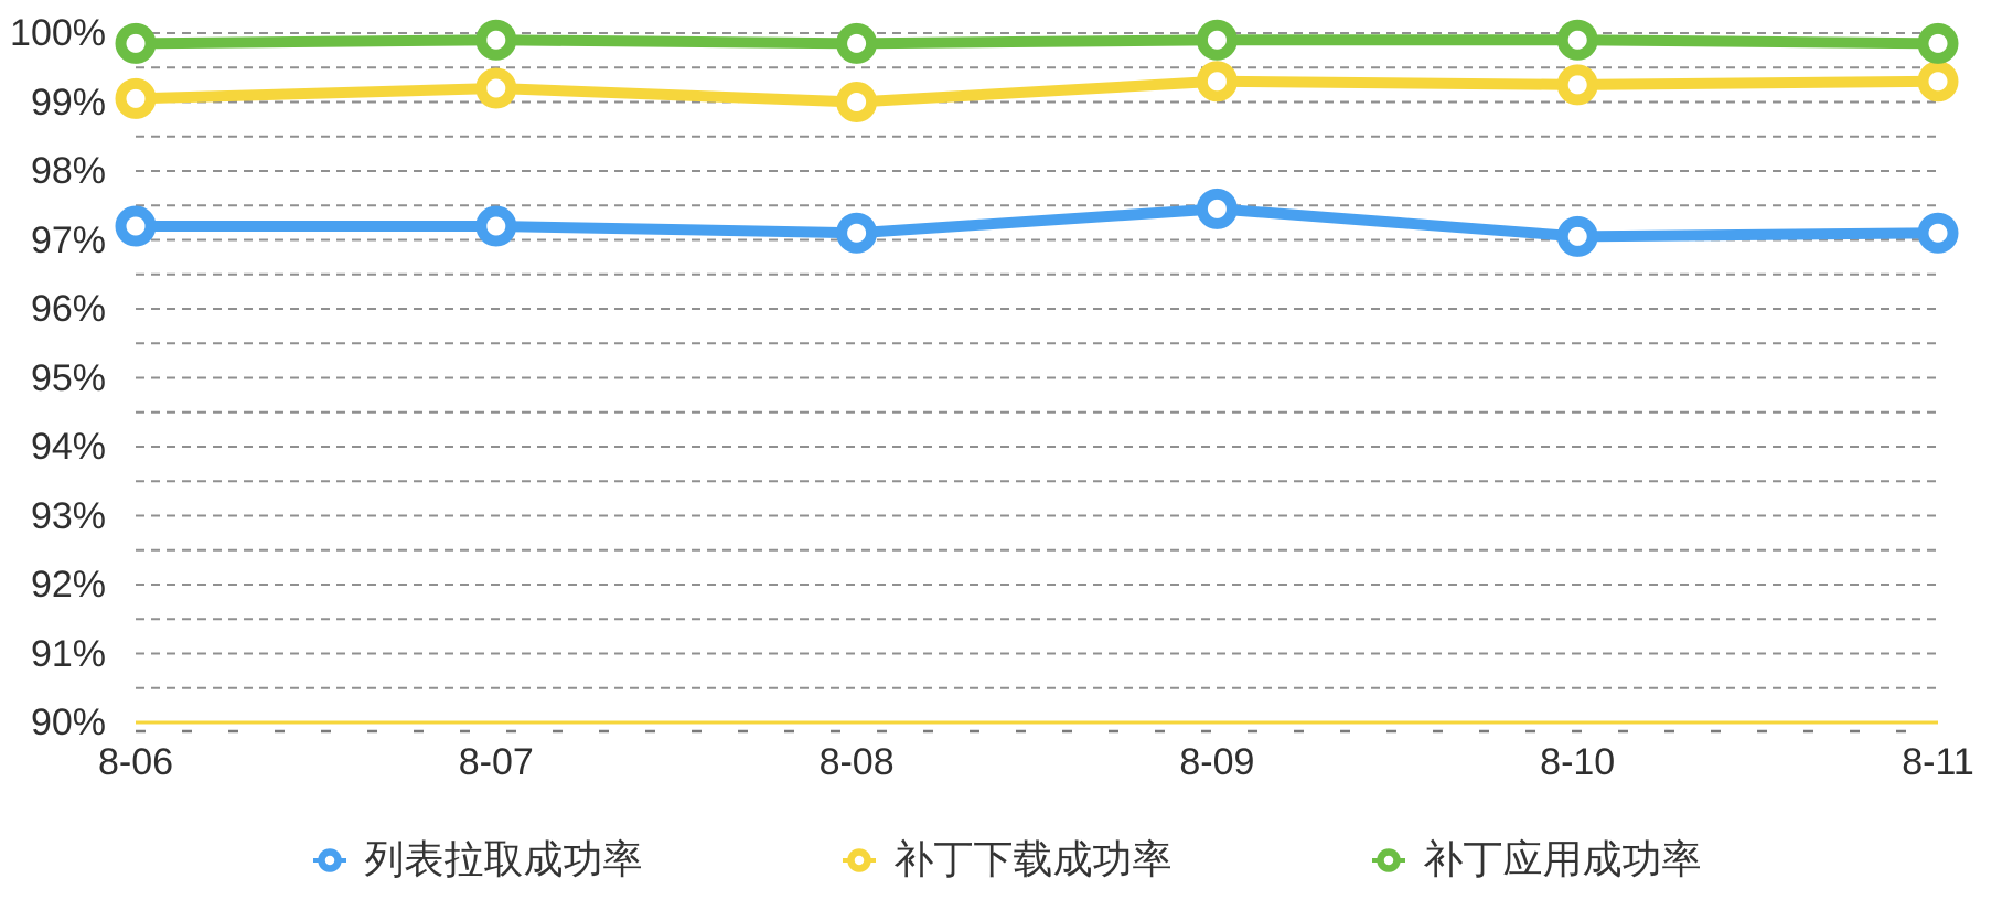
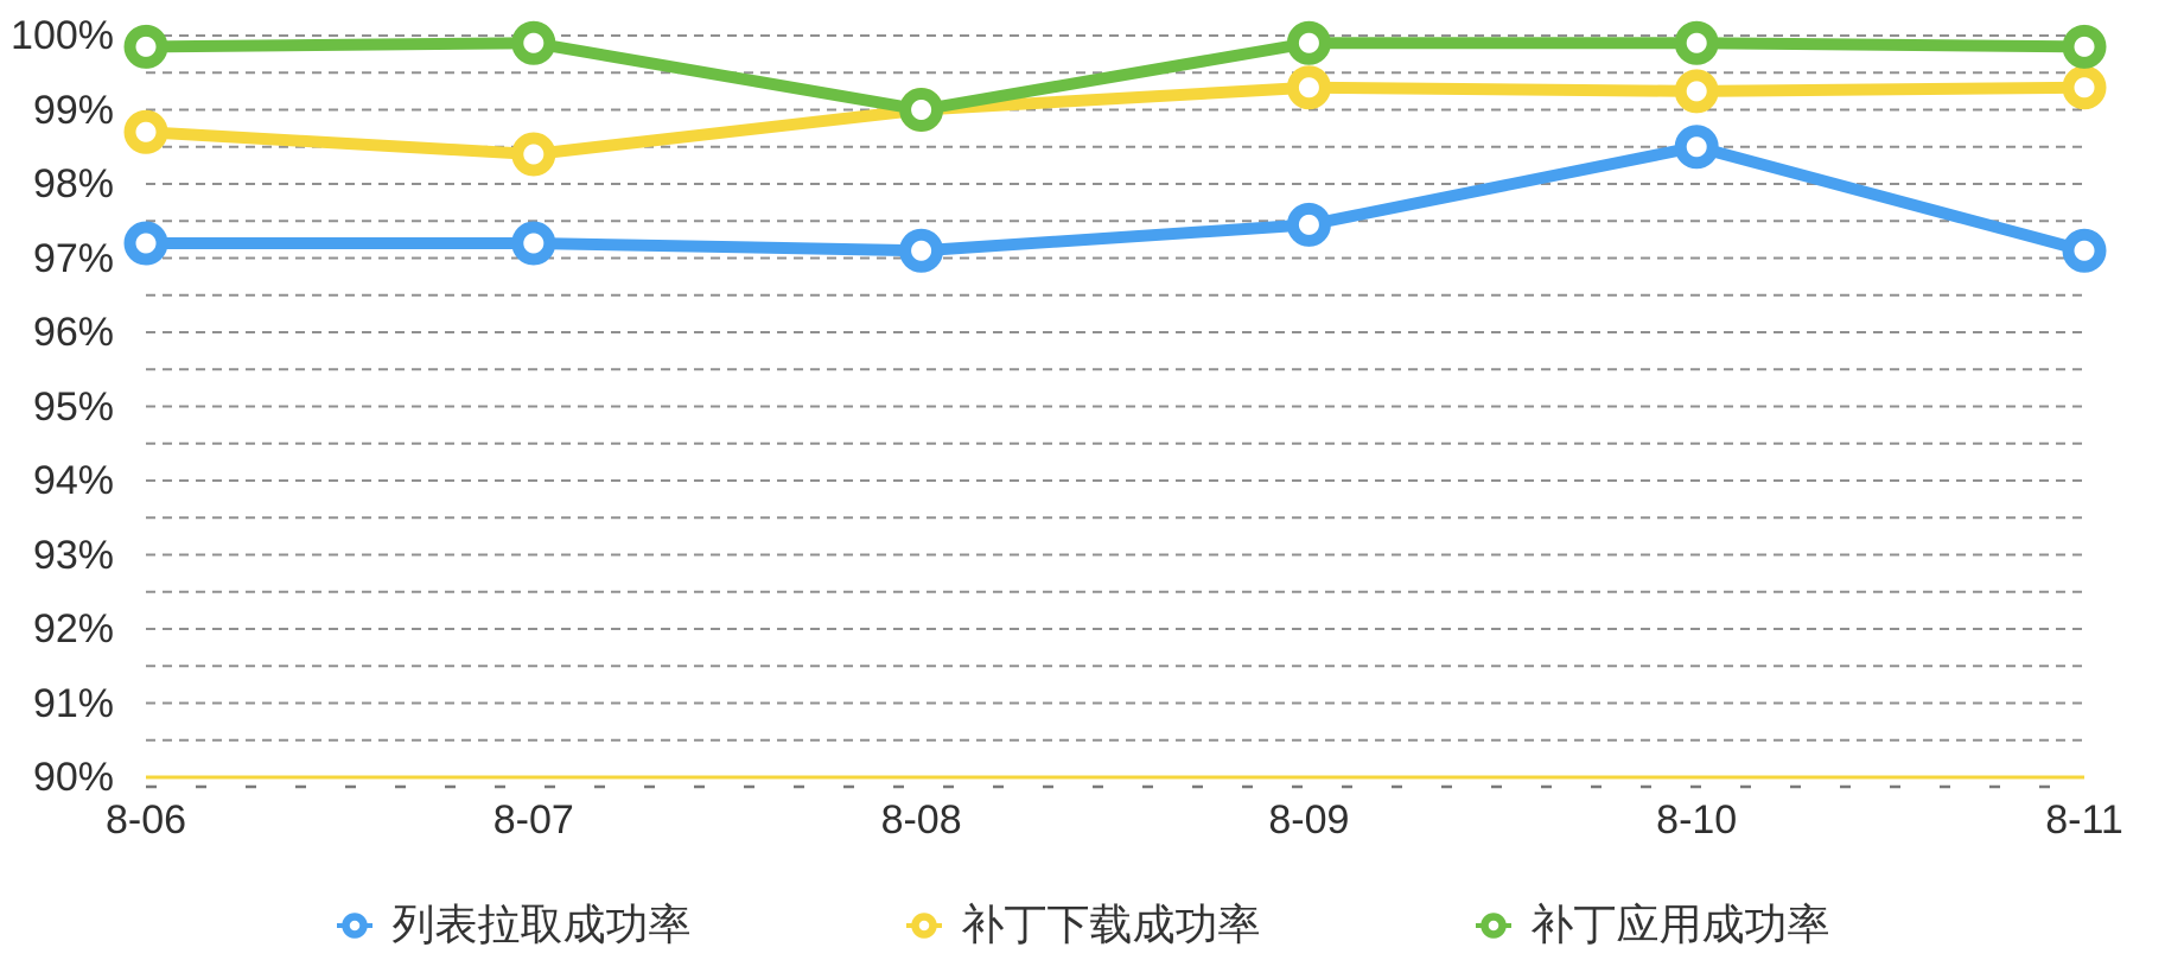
补丁下载成功率/8-06: 99.0% -> 98.7%
补丁下载成功率/8-07: 99.2% -> 98.4%
补丁应用成功率/8-08: 99.8% -> 99.0%
列表拉取成功率/8-10: 97.0% -> 98.5%
